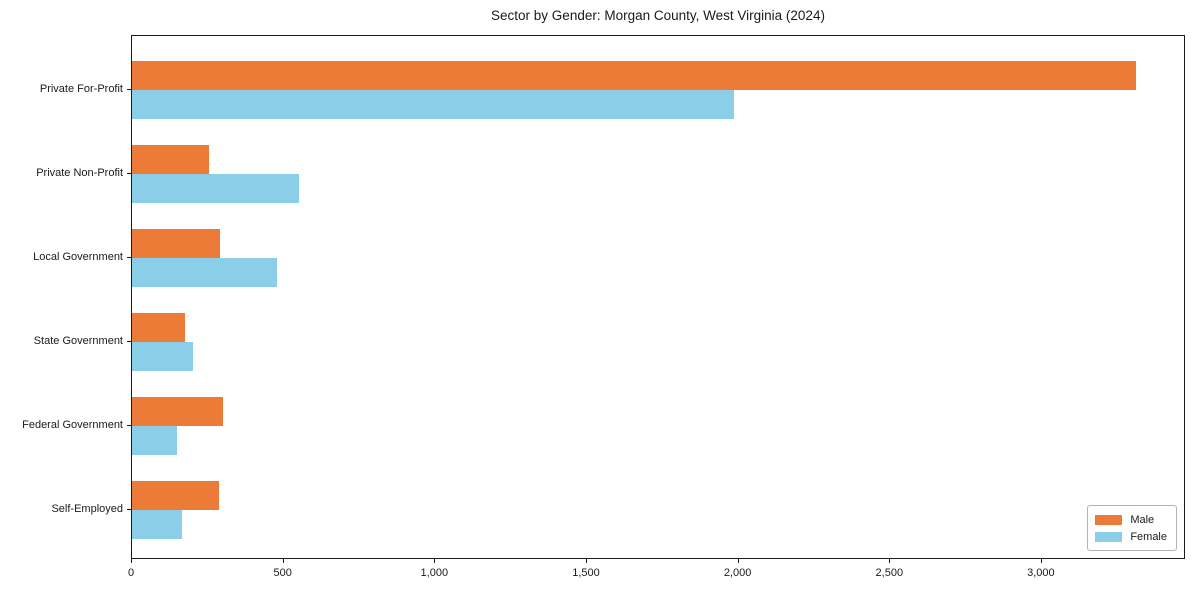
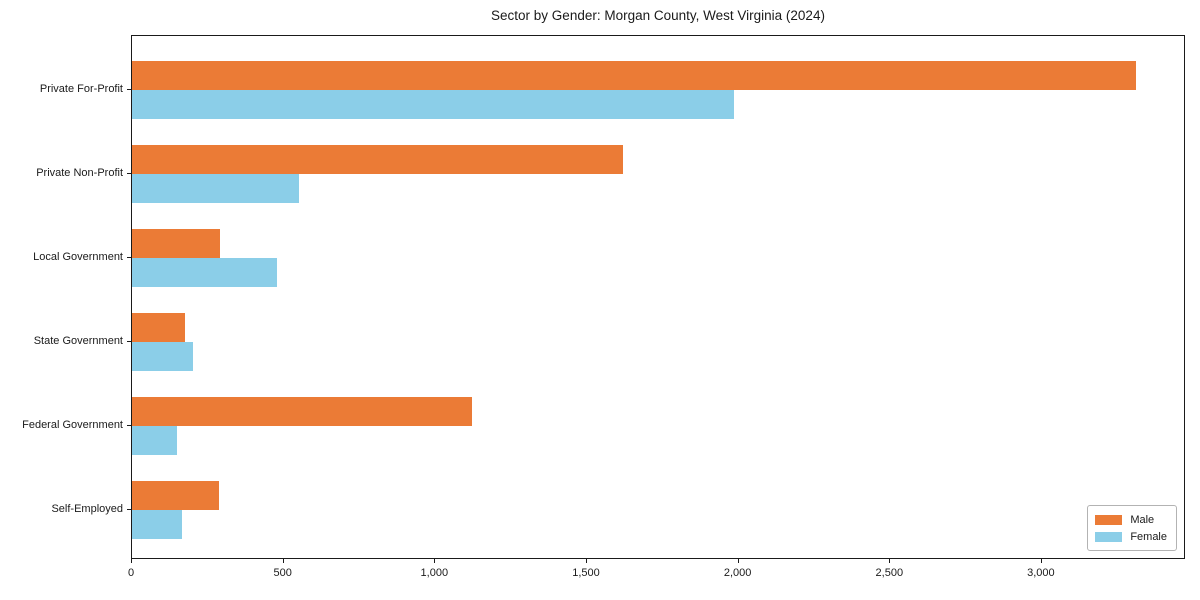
Male/Private Non-Profit: 260 -> 1620
Male/Federal Government: 300 -> 1120
